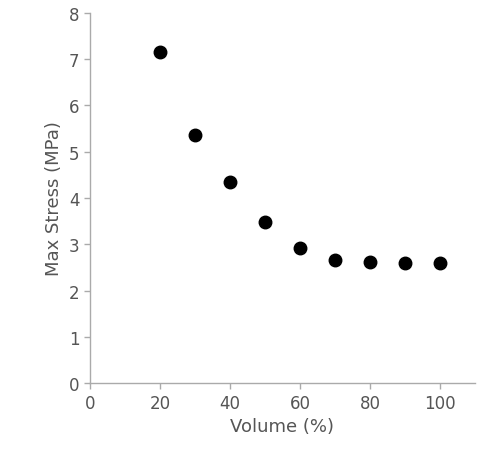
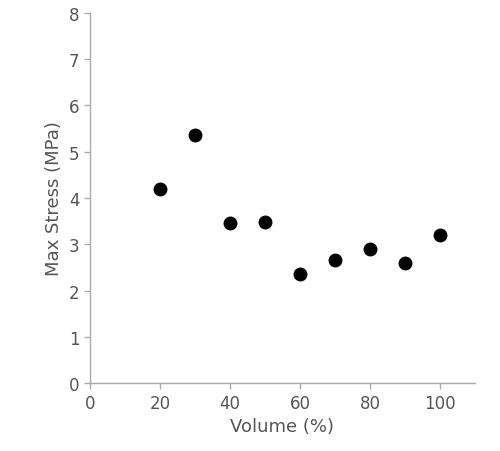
20: 7.15 -> 4.20
40: 4.35 -> 3.45
60: 2.92 -> 2.35
80: 2.62 -> 2.90
100: 2.60 -> 3.20
